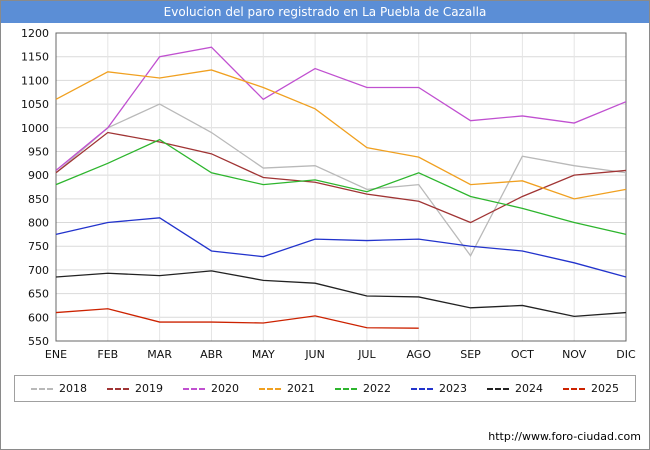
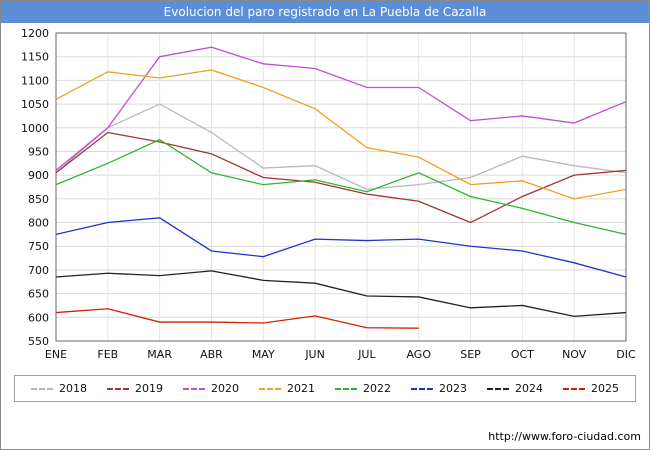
2020/MAY: 1060 -> 1140
2018/SEP: 730 -> 900
